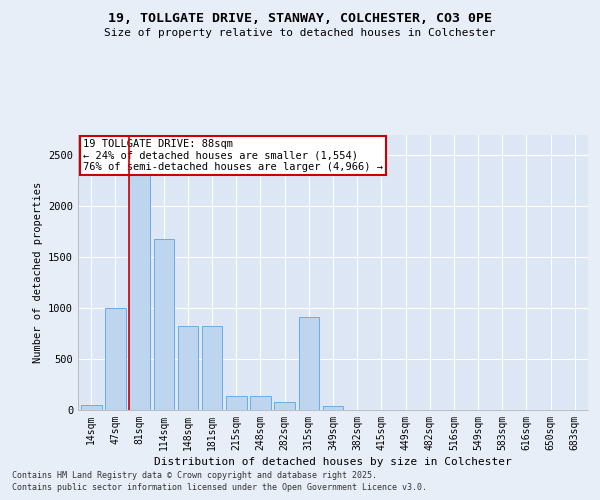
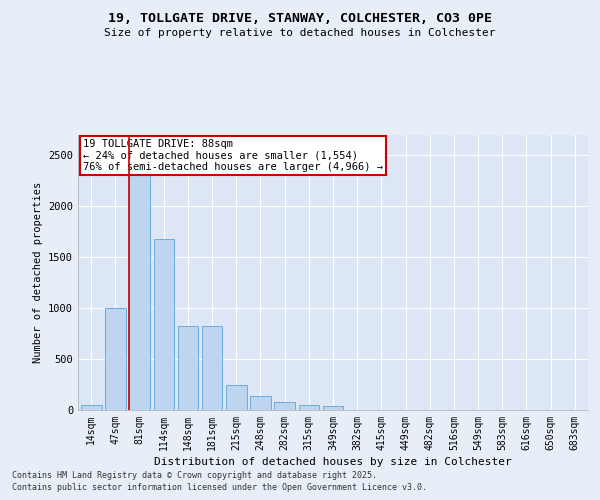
215sqm: 140 -> 250
315sqm: 910 -> 50
